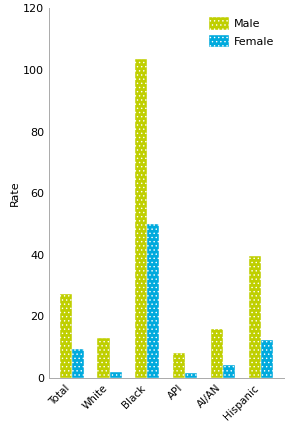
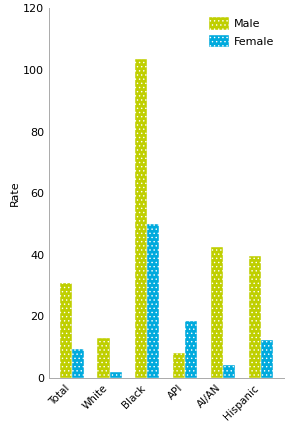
Male/Total: 27.2 -> 31.0
Female/API: 1.8 -> 18.5
Male/AI/AN: 15.9 -> 42.5
